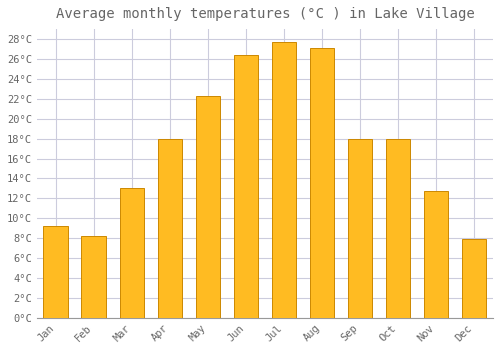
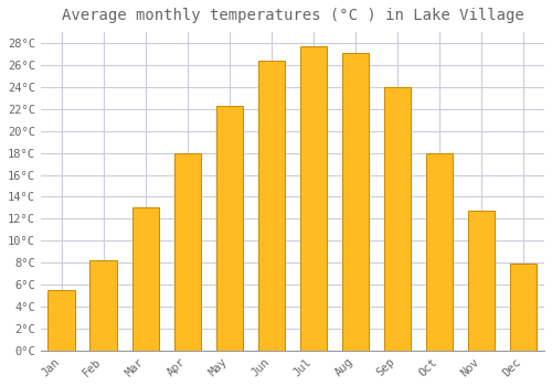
Jan: 9.2°C -> 5.5°C
Sep: 18.0°C -> 24.0°C
